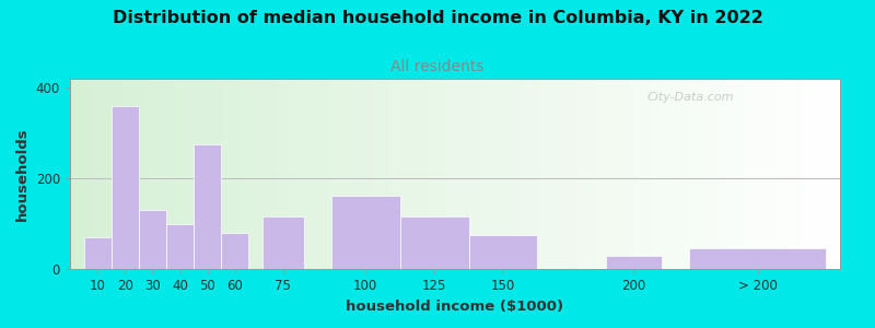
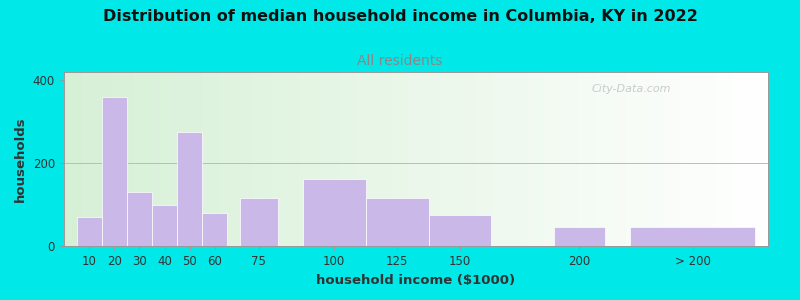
200: 28 -> 45
